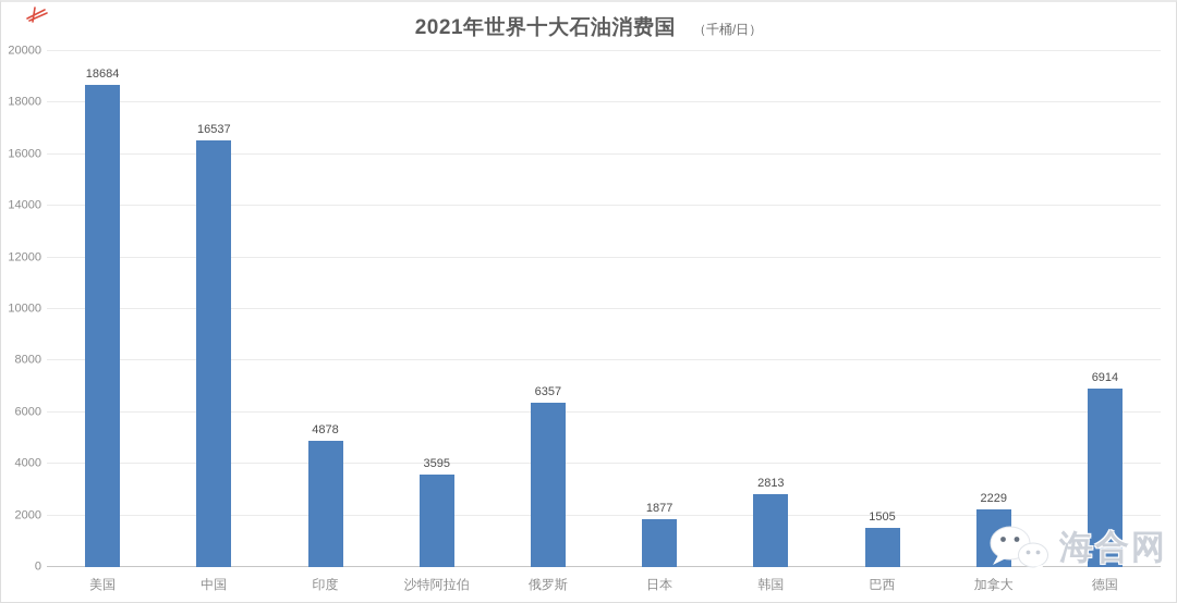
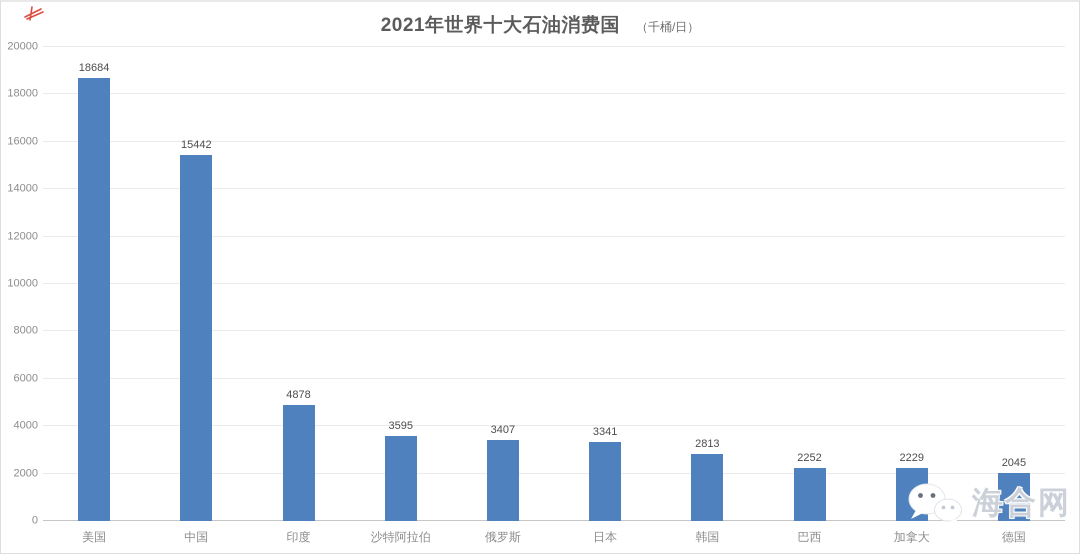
中国: 16537 -> 15442
俄罗斯: 6357 -> 3407
日本: 1877 -> 3341
巴西: 1505 -> 2252
德国: 6914 -> 2045
